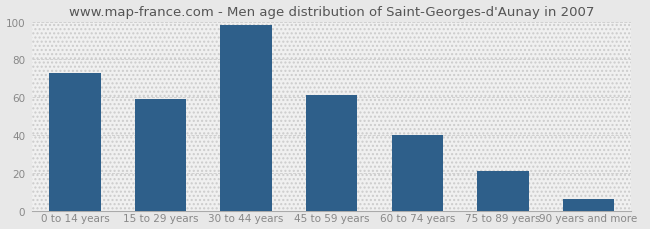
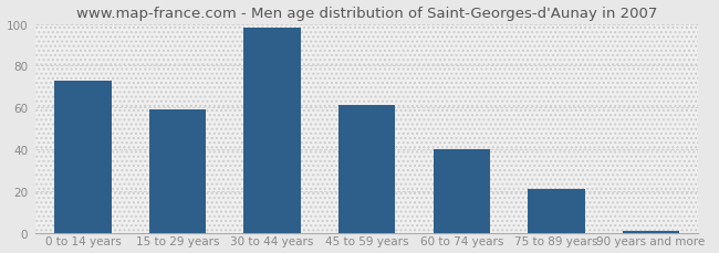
90 years and more: 6 -> 1
